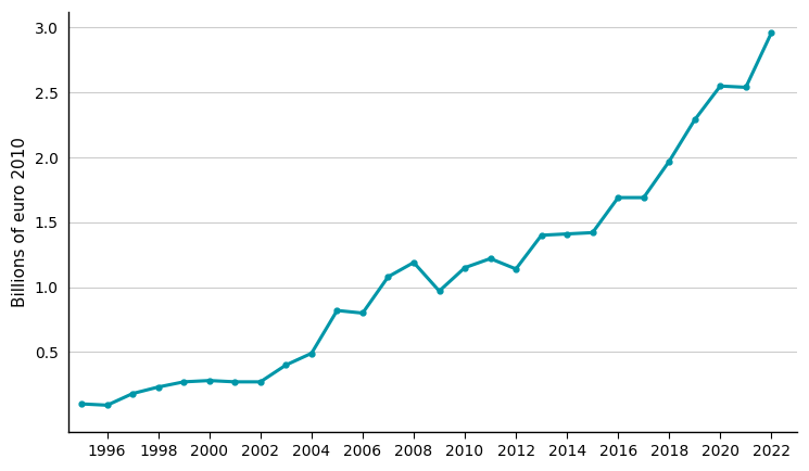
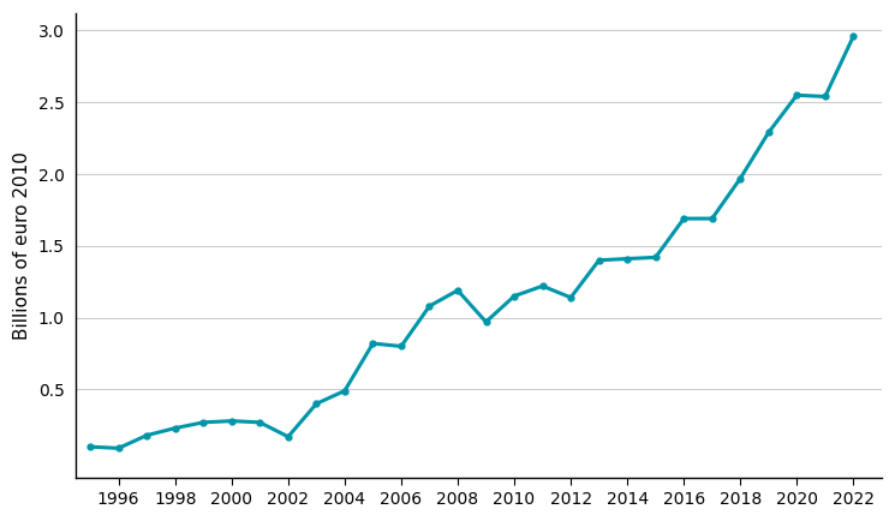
2002: 0.27 -> 0.17
